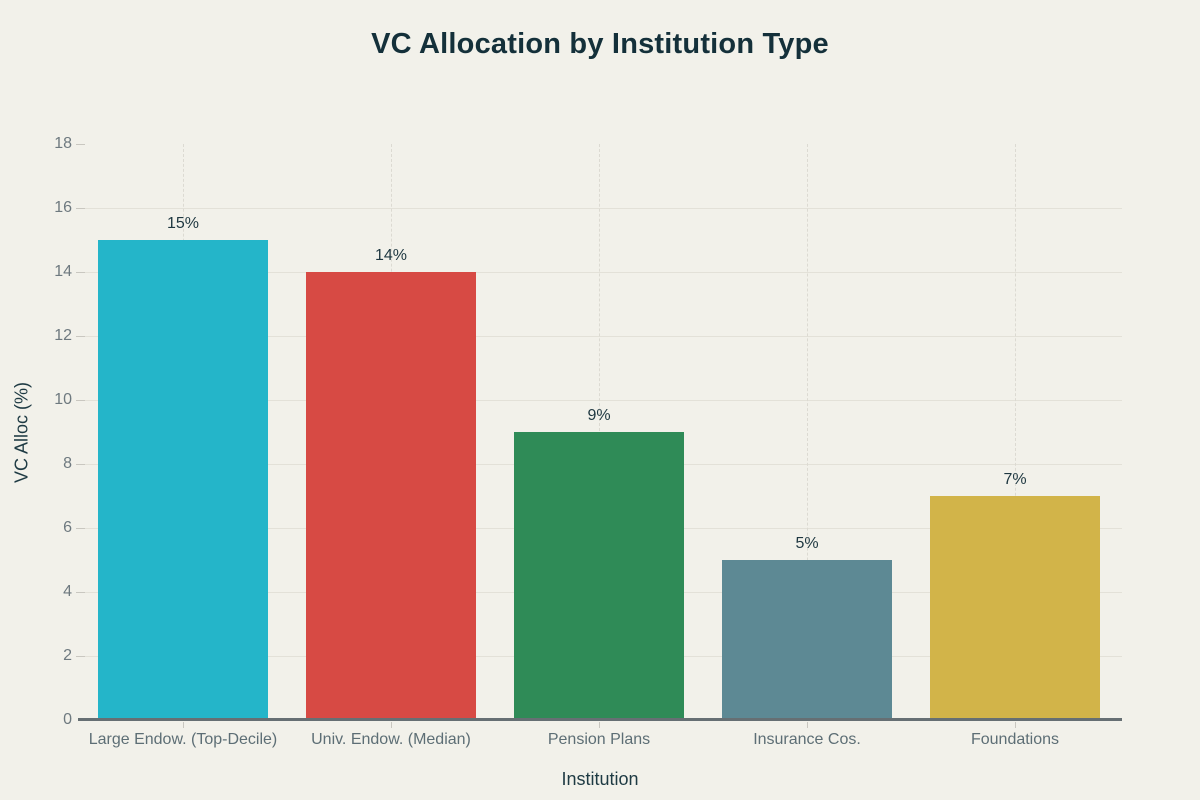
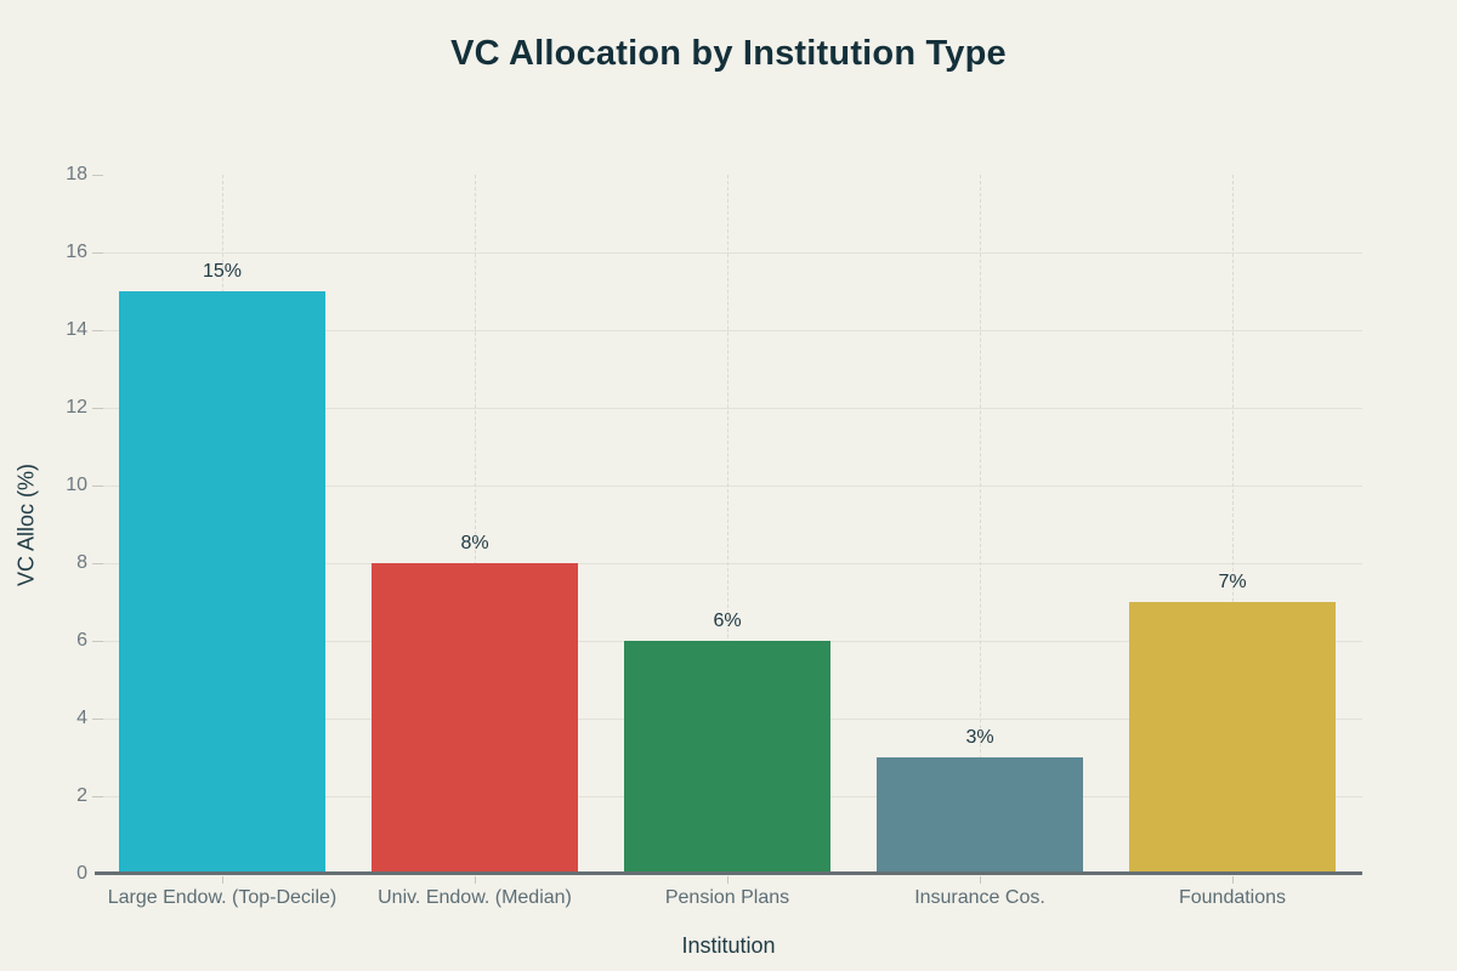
Univ. Endow. (Median): 14% -> 8%
Pension Plans: 9% -> 6%
Insurance Cos.: 5% -> 3%
